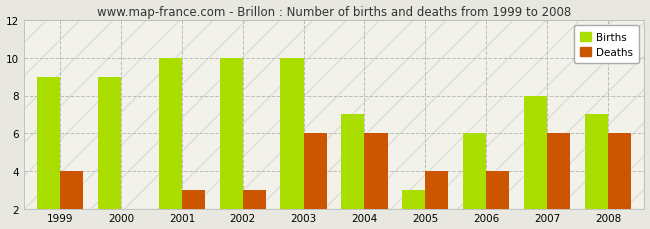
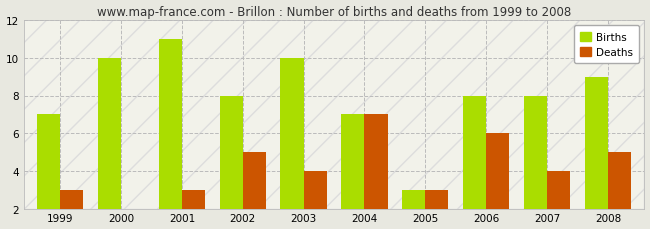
Births/1999: 9 -> 7
Deaths/1999: 4 -> 3
Births/2000: 9 -> 10
Births/2001: 10 -> 11
Births/2002: 10 -> 8
Deaths/2002: 3 -> 5
Deaths/2003: 6 -> 4
Deaths/2004: 6 -> 7
Deaths/2005: 4 -> 3
Births/2006: 6 -> 8
Deaths/2006: 4 -> 6
Deaths/2007: 6 -> 4
Births/2008: 7 -> 9
Deaths/2008: 6 -> 5
